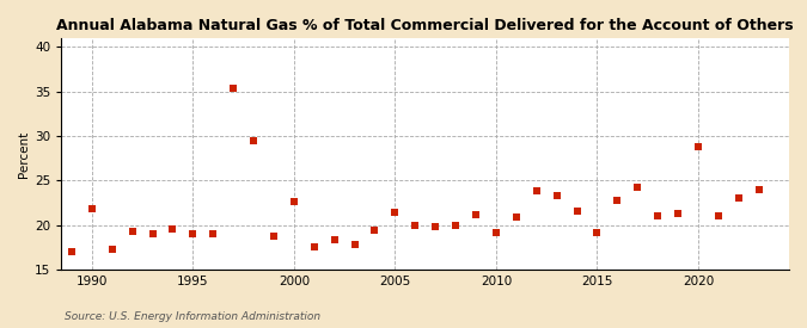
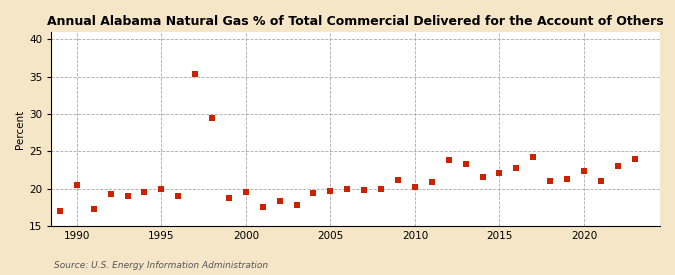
1990: 21.8 -> 20.5
1995: 19.0 -> 20.0
2000: 22.6 -> 19.6
2005: 21.4 -> 19.7
2010: 19.2 -> 20.2
2015: 19.2 -> 22.1
2020: 28.8 -> 22.3
